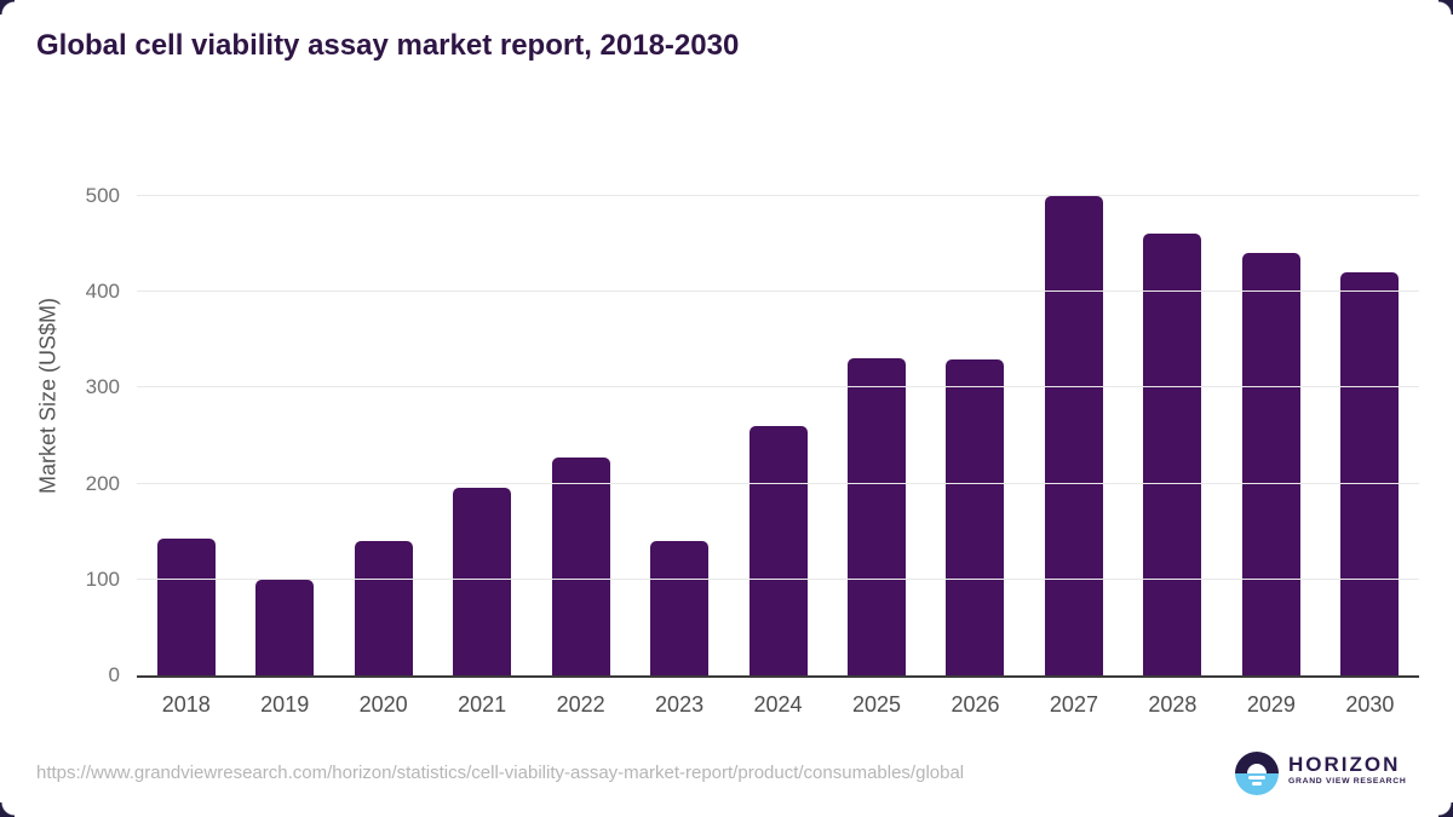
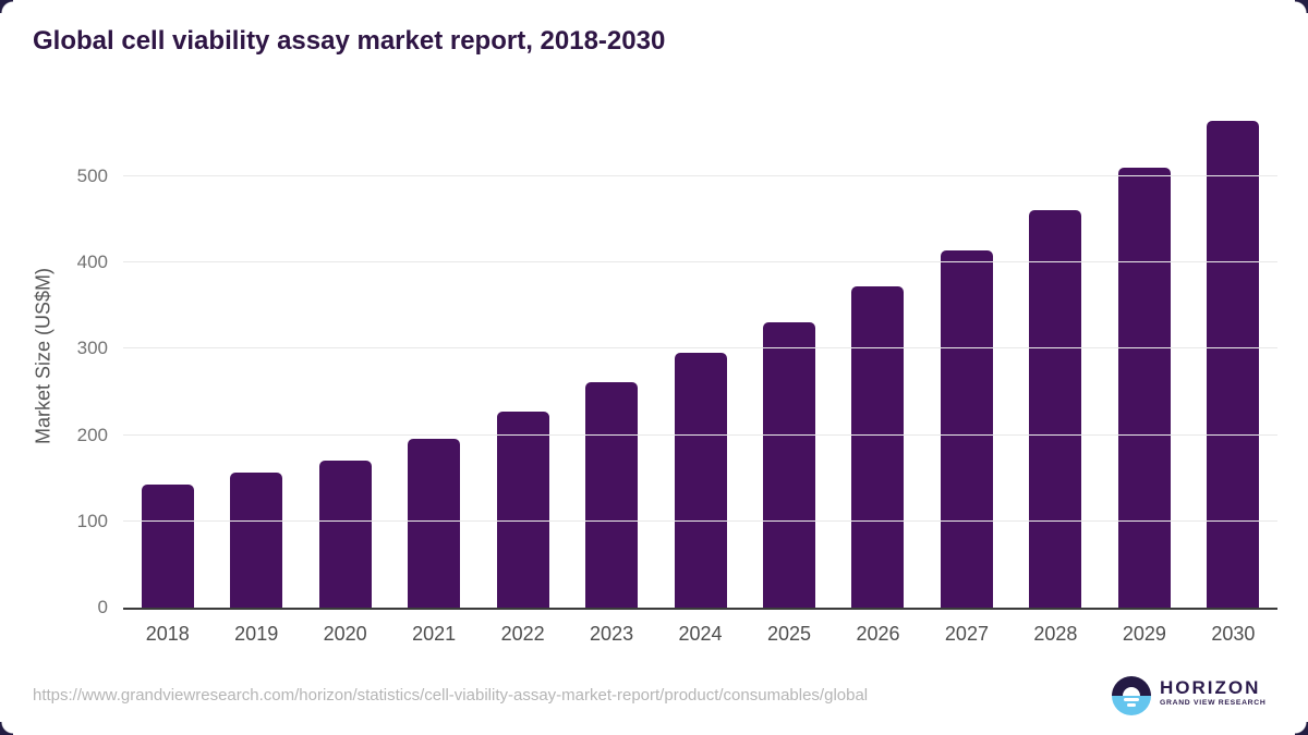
2019: 100 -> 160
2020: 140 -> 170
2023: 140 -> 260
2024: 260 -> 300
2026: 330 -> 370
2027: 500 -> 410
2029: 440 -> 510
2030: 420 -> 560
